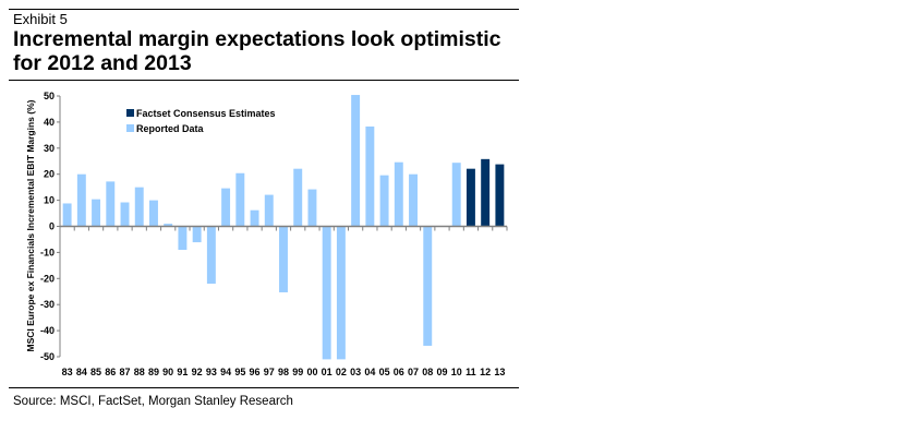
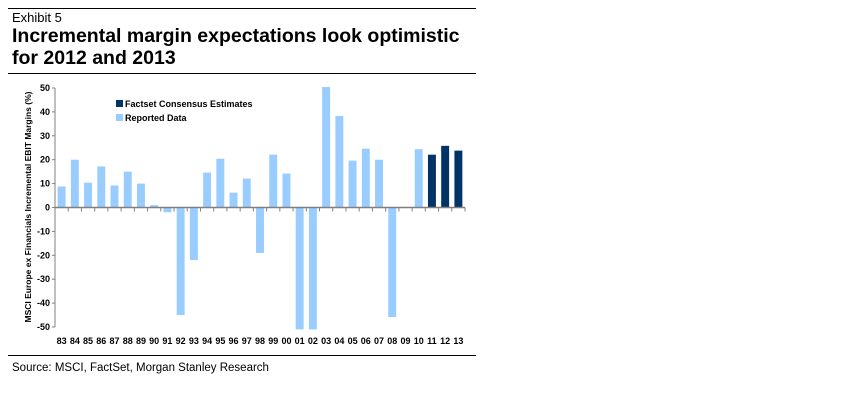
Reported Data/91: -9 -> -2
Reported Data/92: -6 -> -45
Reported Data/98: -25 -> -19
